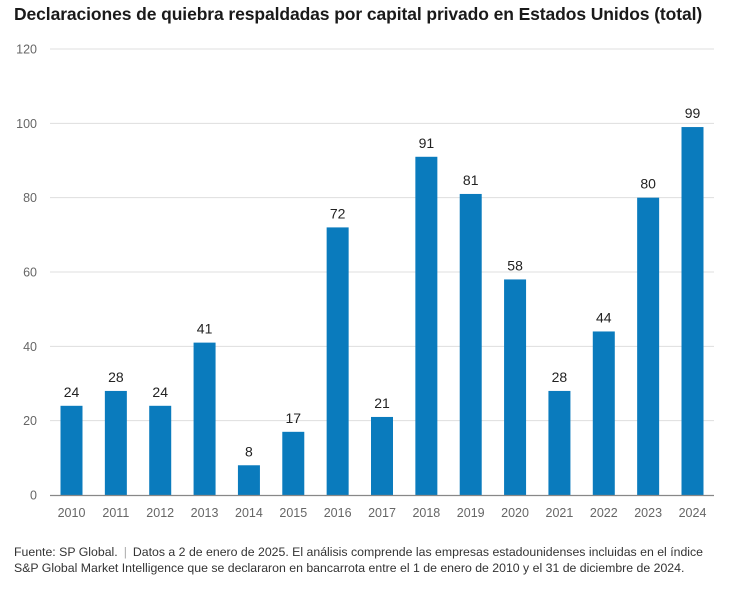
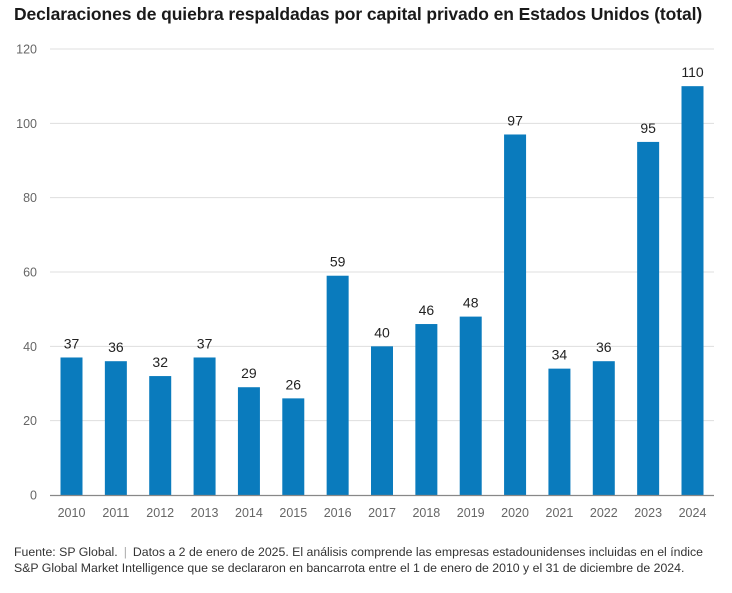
2010: 24 -> 37
2011: 28 -> 36
2012: 24 -> 32
2013: 41 -> 37
2014: 8 -> 29
2015: 17 -> 26
2016: 72 -> 59
2017: 21 -> 40
2018: 91 -> 46
2019: 81 -> 48
2020: 58 -> 97
2021: 28 -> 34
2022: 44 -> 36
2023: 80 -> 95
2024: 99 -> 110
